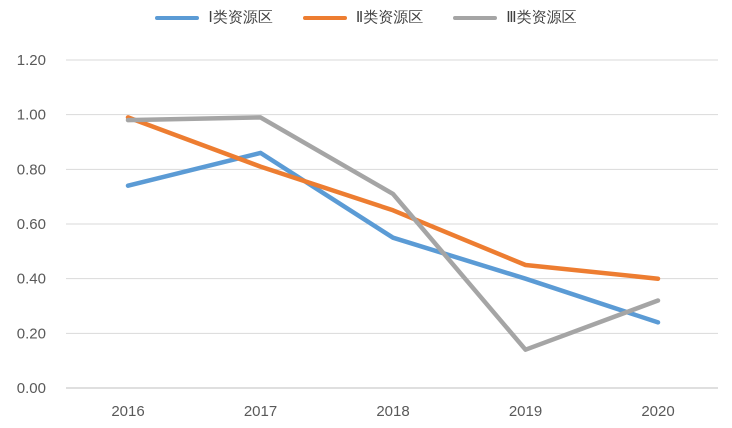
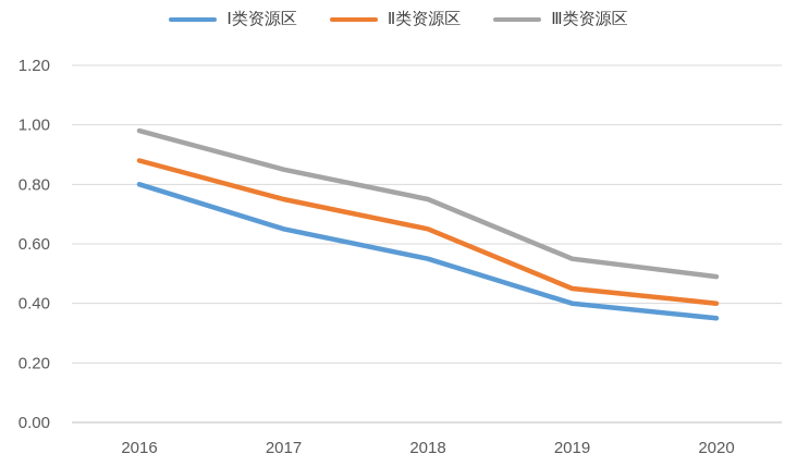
Ⅰ类资源区/2016: 0.74 -> 0.80
Ⅱ类资源区/2016: 0.99 -> 0.88
Ⅰ类资源区/2017: 0.86 -> 0.65
Ⅱ类资源区/2017: 0.81 -> 0.75
Ⅲ类资源区/2017: 0.99 -> 0.85
Ⅲ类资源区/2018: 0.71 -> 0.75
Ⅲ类资源区/2019: 0.14 -> 0.55
Ⅰ类资源区/2020: 0.24 -> 0.35
Ⅲ类资源区/2020: 0.32 -> 0.49
